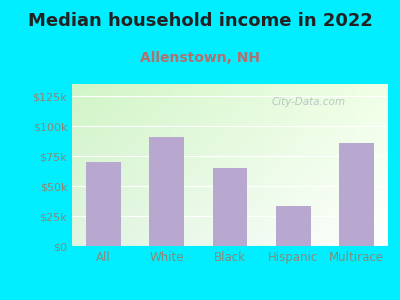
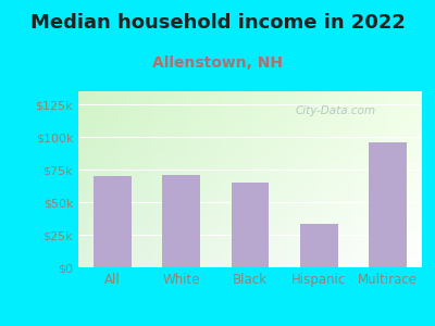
White: $91k -> $71k
Multirace: $86k -> $96k
